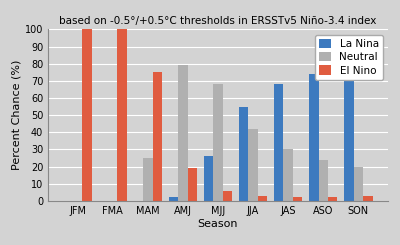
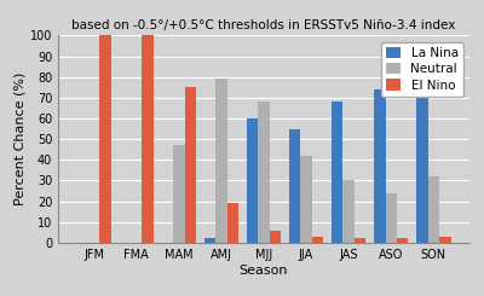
Neutral/MAM: 25 -> 47
La Nina/MJJ: 26 -> 60
Neutral/SON: 20 -> 32
